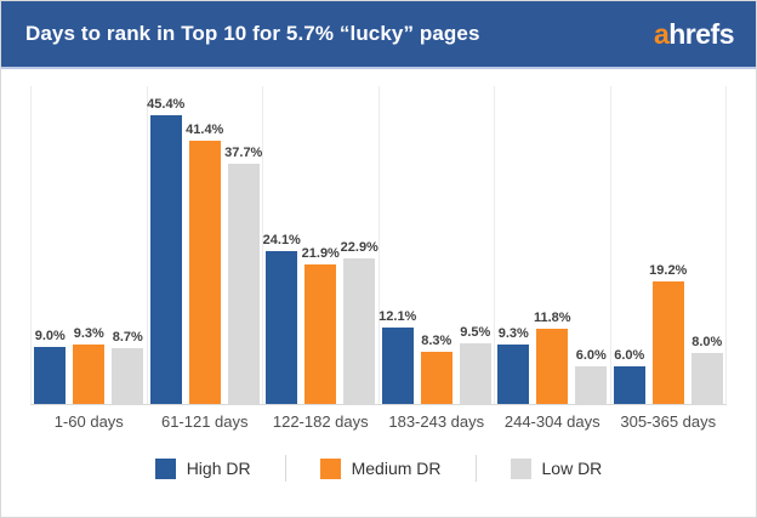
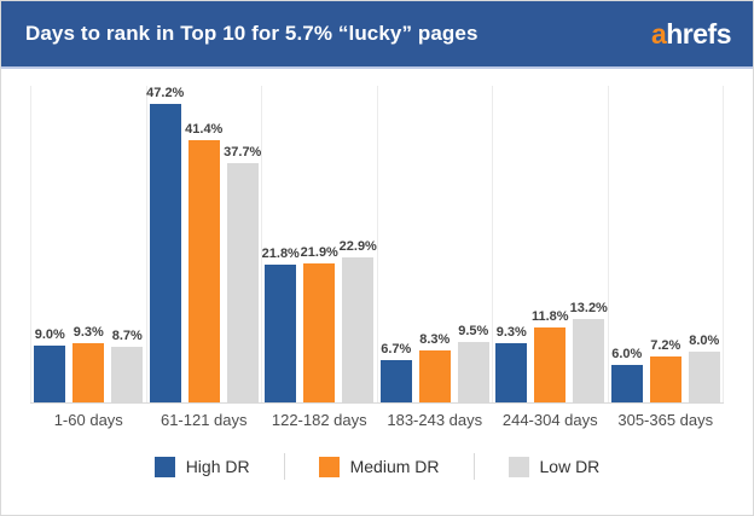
High DR/61-121 days: 45.4% -> 47.2%
High DR/122-182 days: 24.1% -> 21.8%
High DR/183-243 days: 12.1% -> 6.7%
Low DR/244-304 days: 6.0% -> 13.2%
Medium DR/305-365 days: 19.2% -> 7.2%
